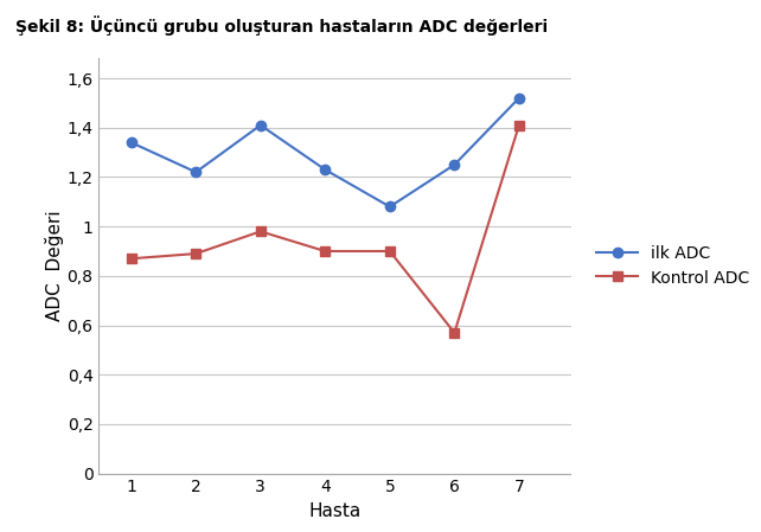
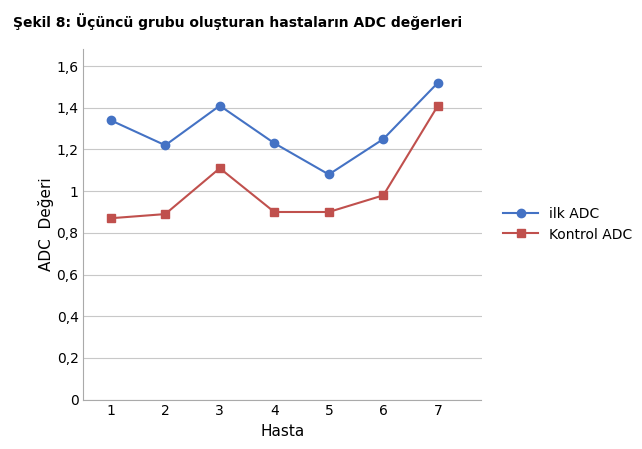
Kontrol ADC/3: 0,98 -> 1,11
Kontrol ADC/6: 0,57 -> 0,98
